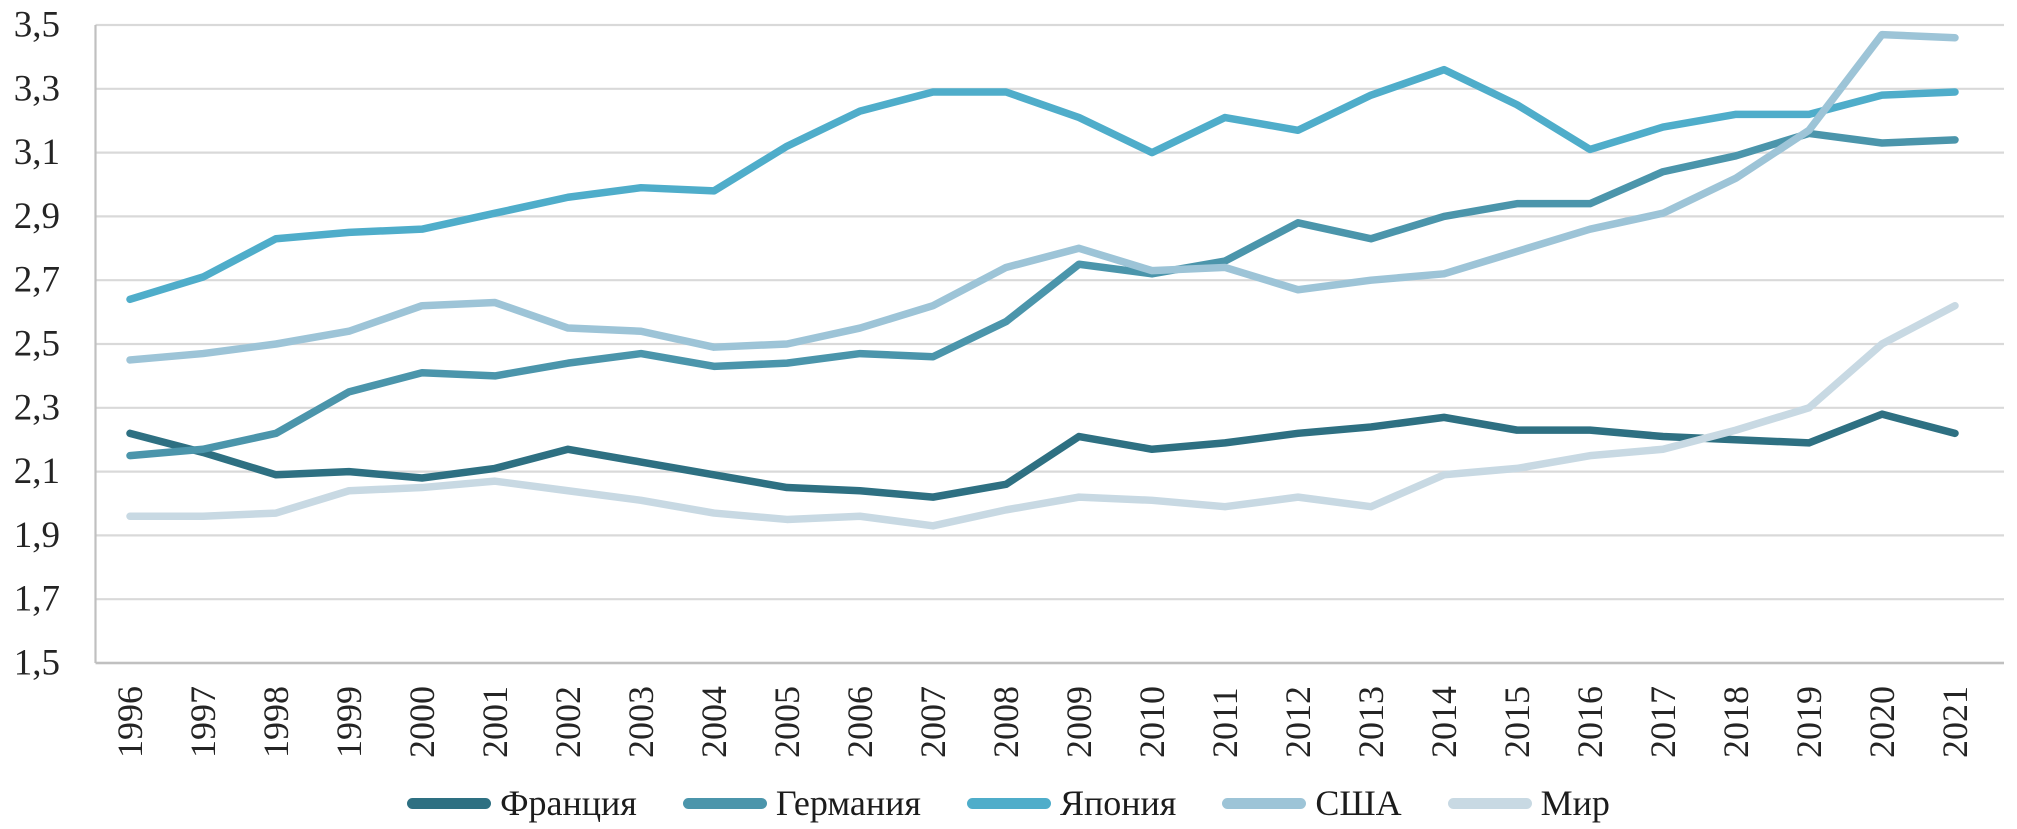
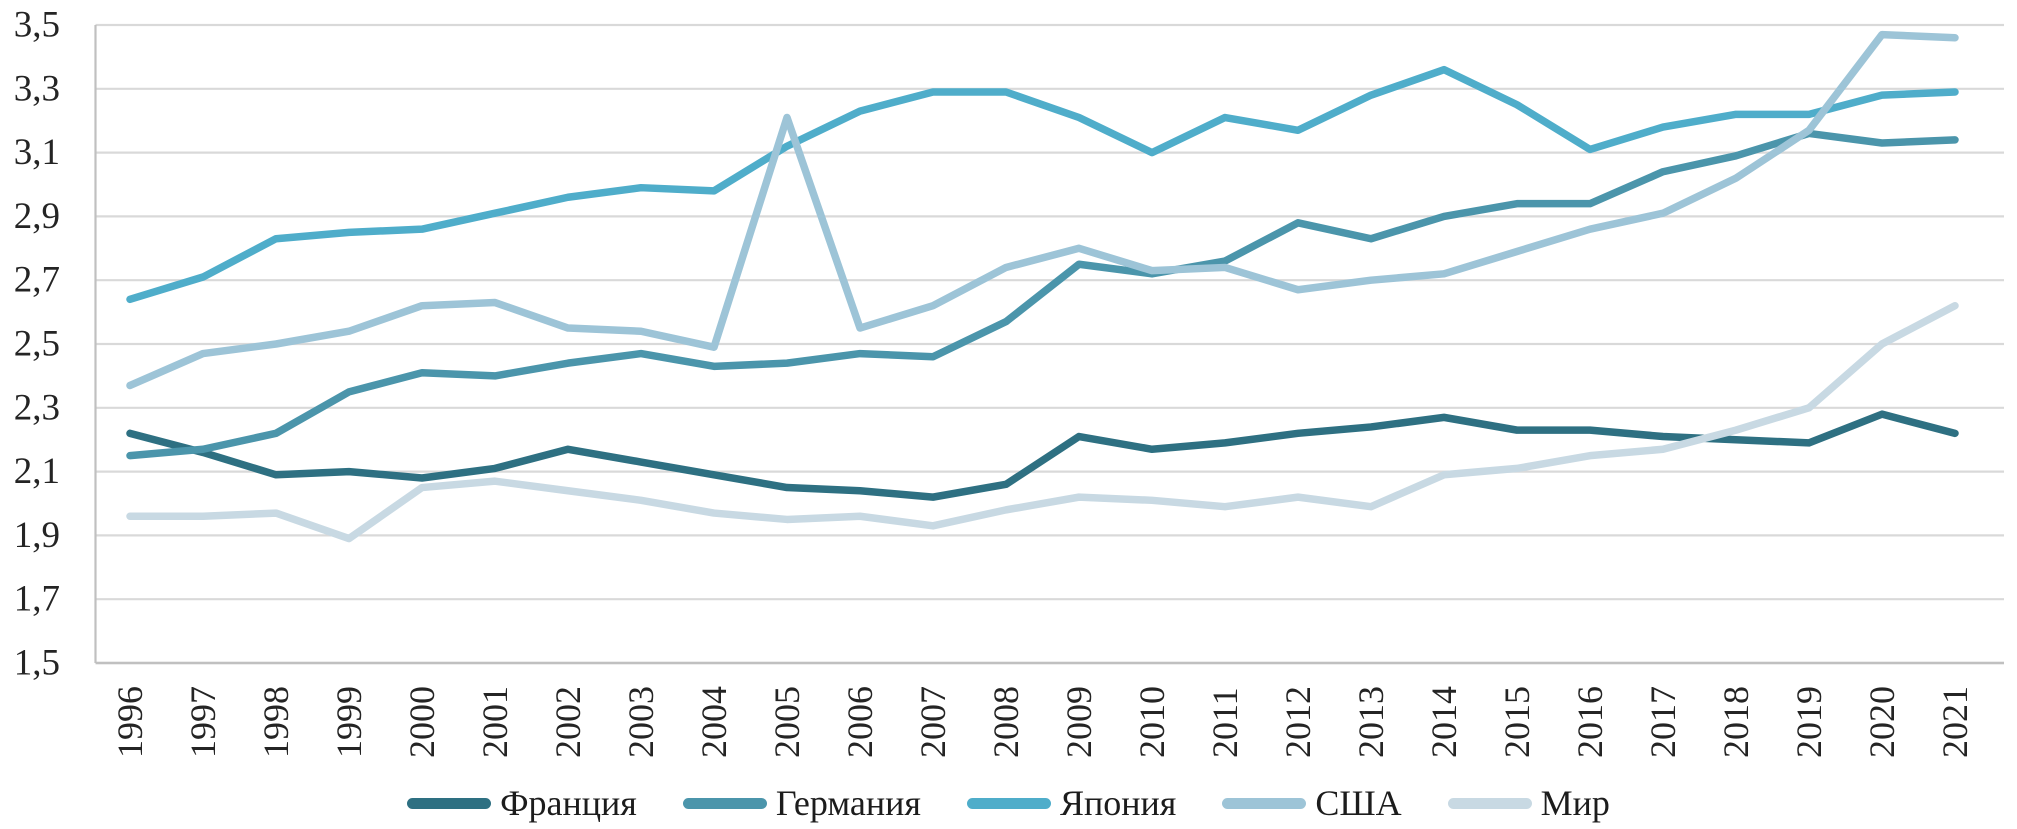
США/1996: 2,45 -> 2,37
Мир/1999: 2,04 -> 1,89
США/2005: 2,50 -> 3,21
